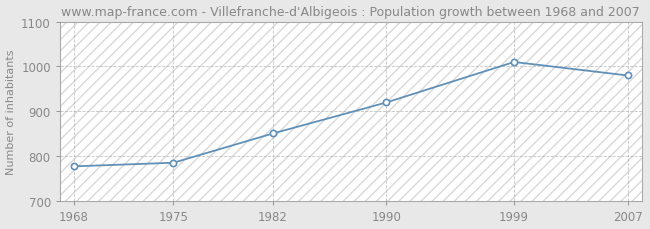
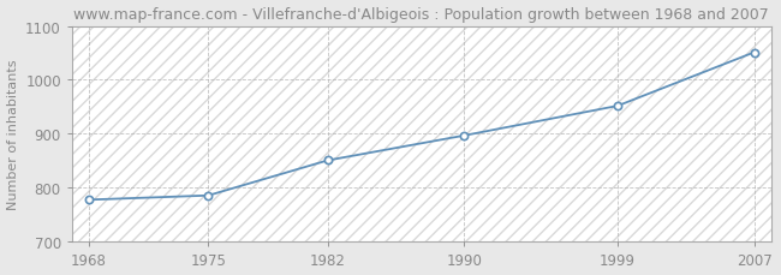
1990: 920 -> 897
1999: 1010 -> 952
2007: 980 -> 1051
